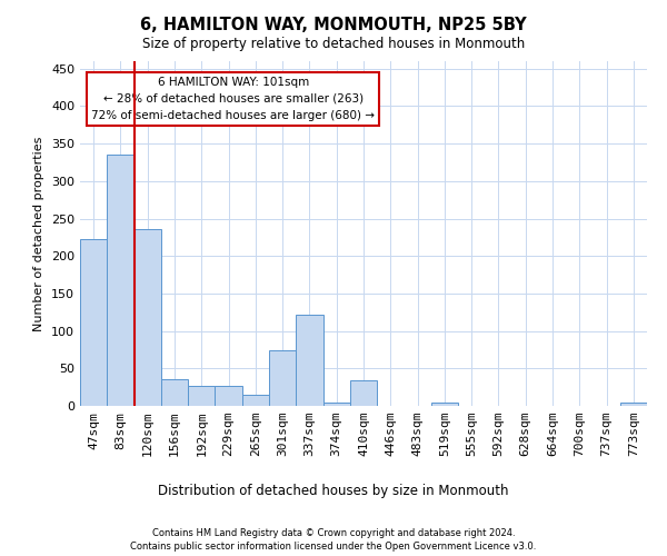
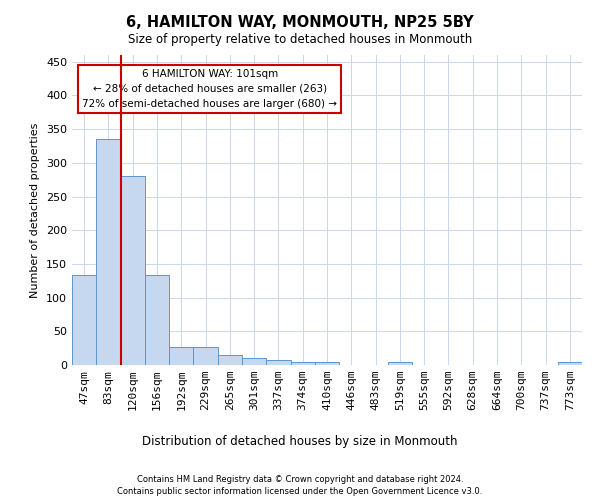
47sqm: 222 -> 134
120sqm: 236 -> 280
156sqm: 36 -> 133
301sqm: 74 -> 11
337sqm: 122 -> 7
410sqm: 34 -> 4
